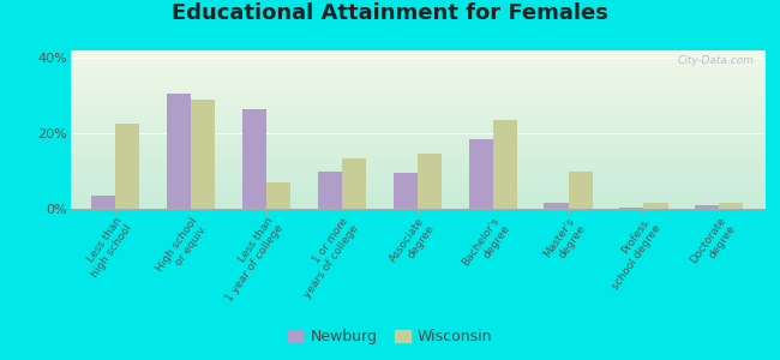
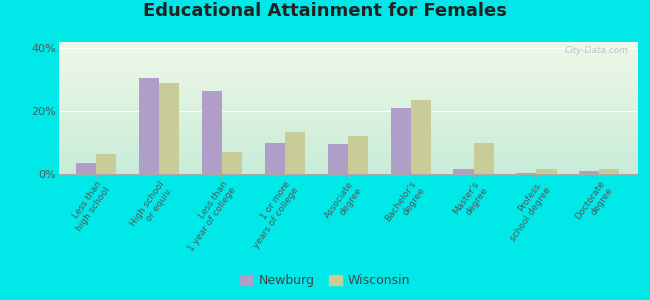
Wisconsin/Less than high school: 22.5% -> 6.5%
Wisconsin/Associate degree: 14.5% -> 12.0%
Newburg/Bachelor's degree: 18.5% -> 21.0%
